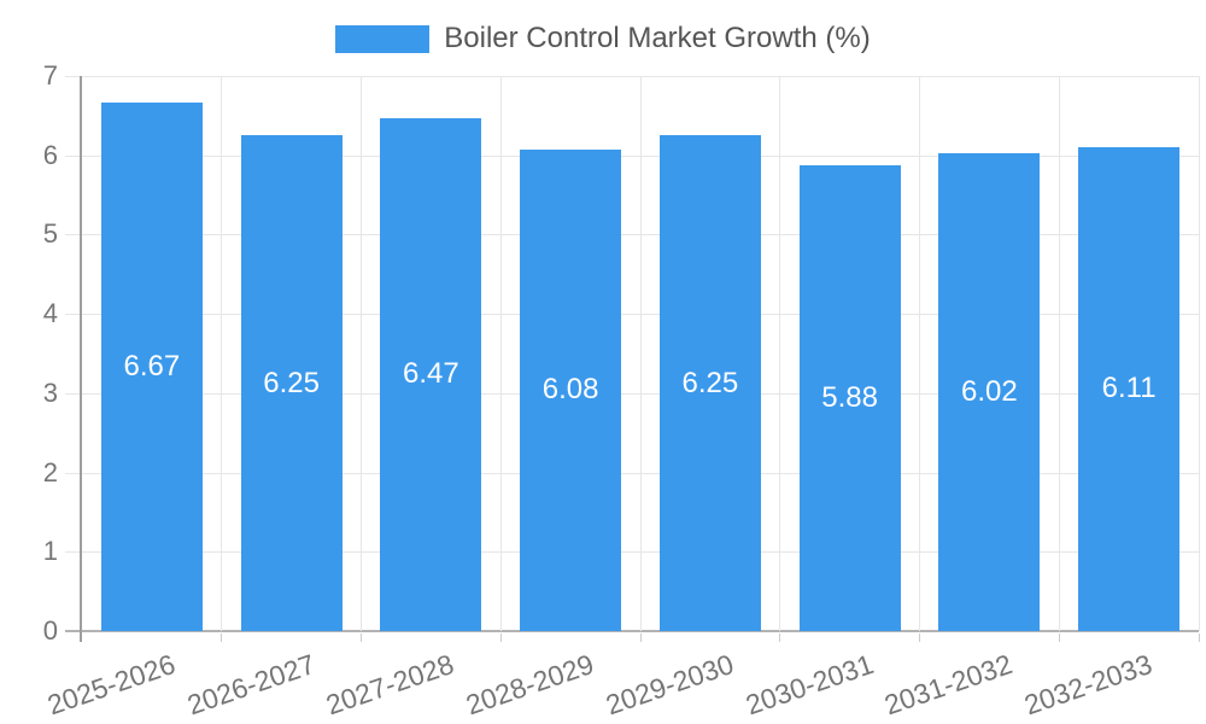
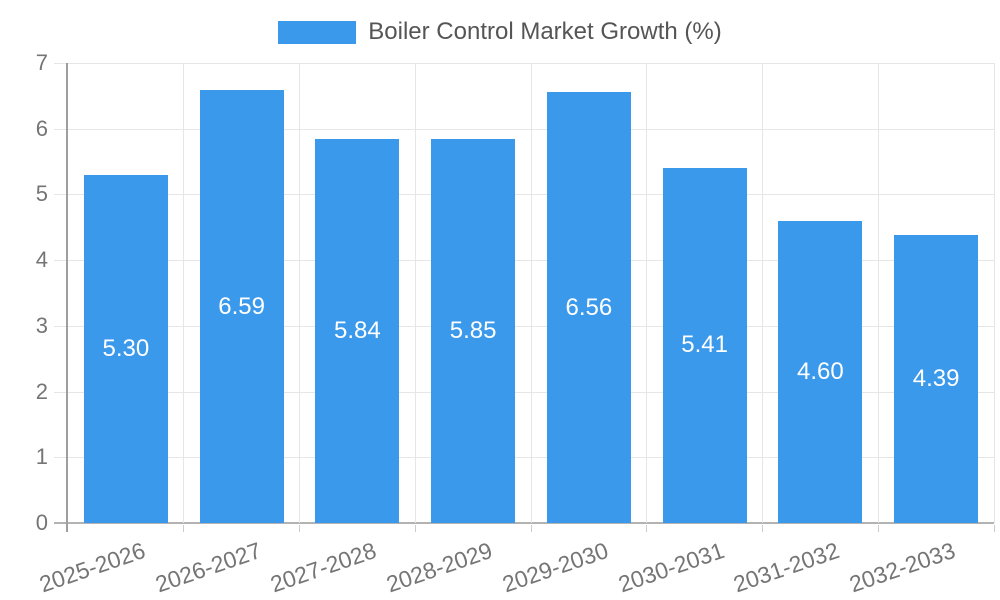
2025-2026: 6.67 -> 5.30
2026-2027: 6.25 -> 6.59
2027-2028: 6.47 -> 5.84
2028-2029: 6.08 -> 5.85
2029-2030: 6.25 -> 6.56
2030-2031: 5.88 -> 5.41
2031-2032: 6.02 -> 4.60
2032-2033: 6.11 -> 4.39
